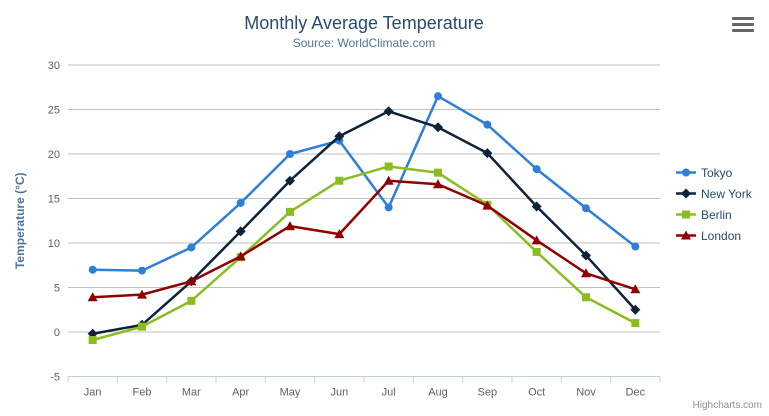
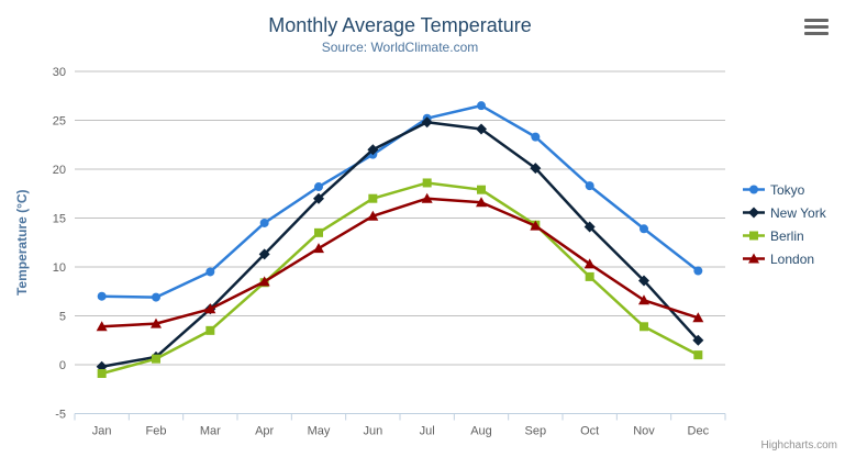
Tokyo/May: 20 -> 18
London/Jun: 11 -> 15
Tokyo/Jul: 14 -> 25
New York/Aug: 23 -> 24
